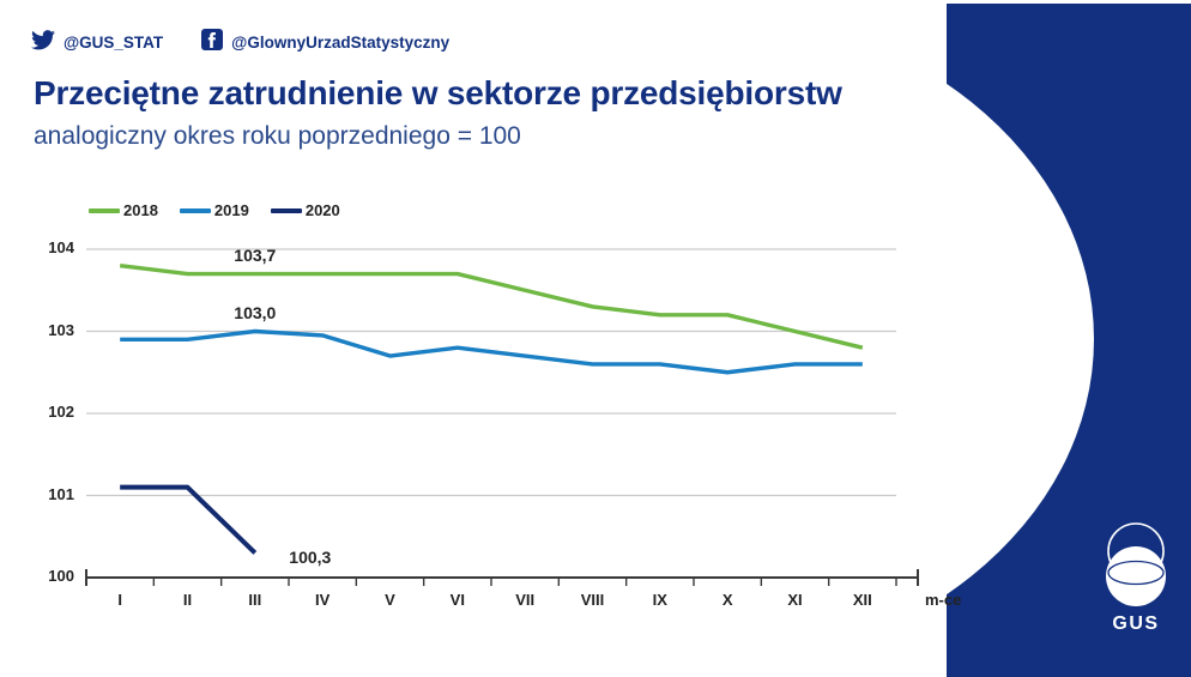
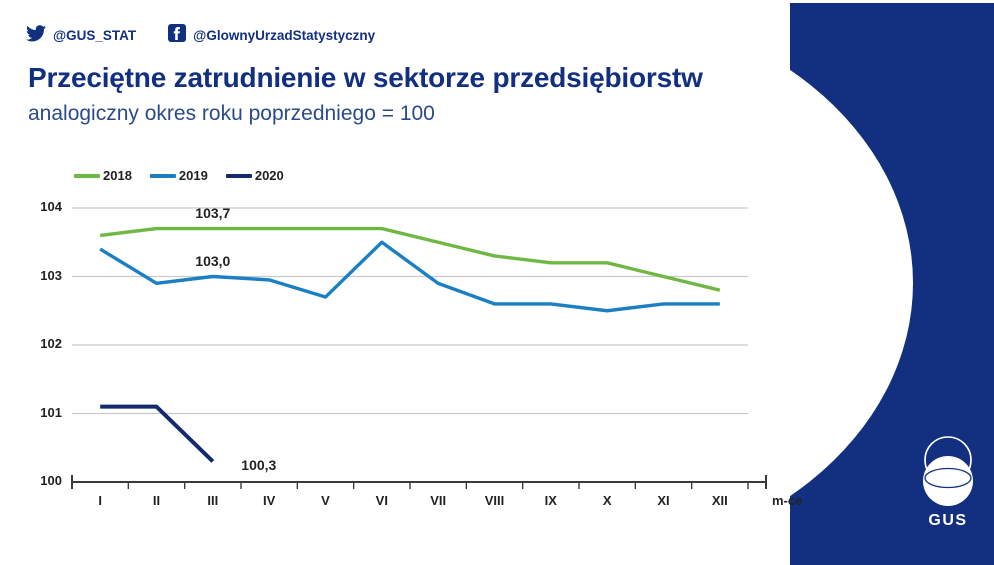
2018/I: 103.8 -> 103.6
2019/I: 102.9 -> 103.4
2019/VI: 102.8 -> 103.5
2019/VII: 102.7 -> 102.9
